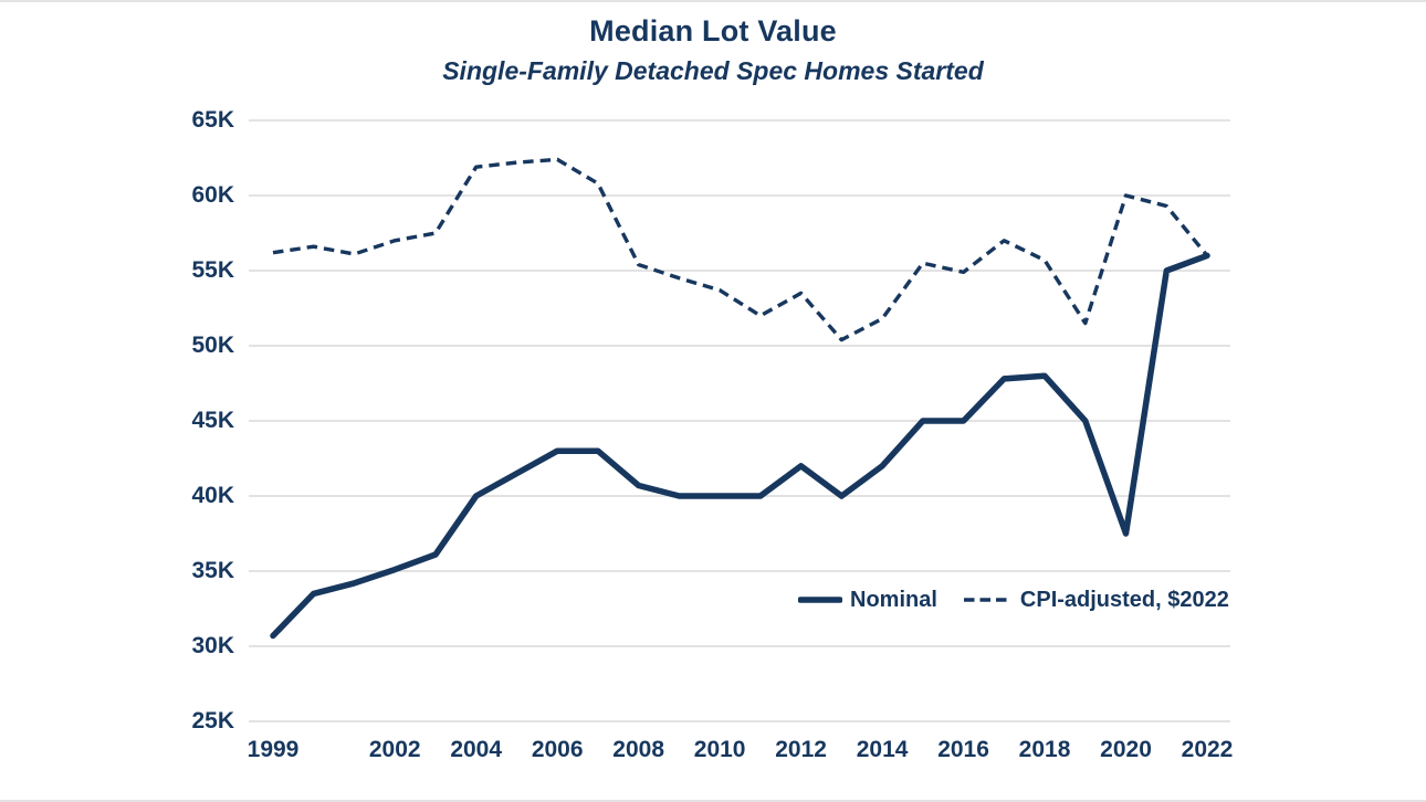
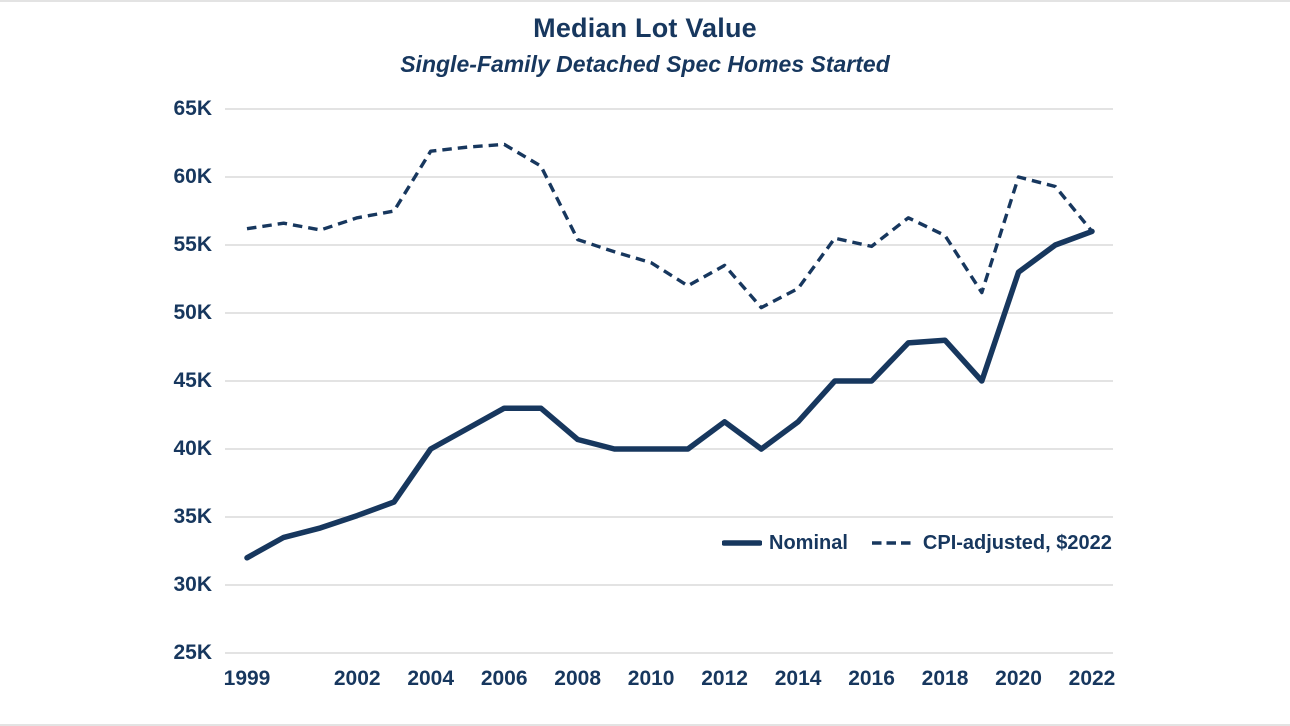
Nominal/1999: 30.7K -> 32.0K
Nominal/2020: 37.5K -> 53.0K
